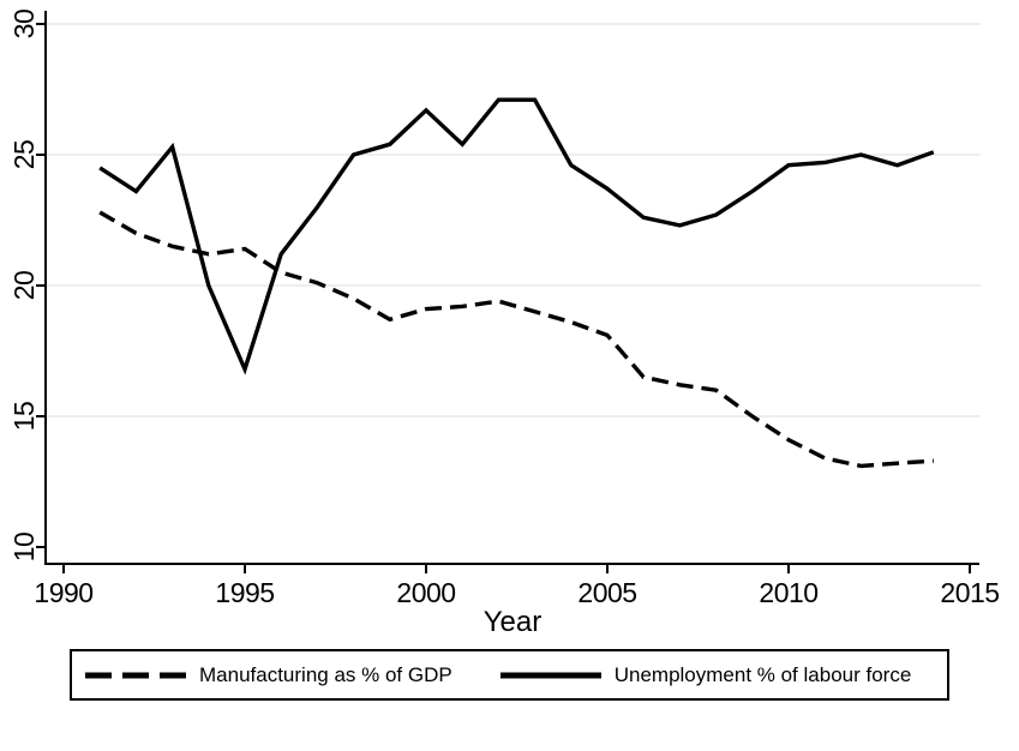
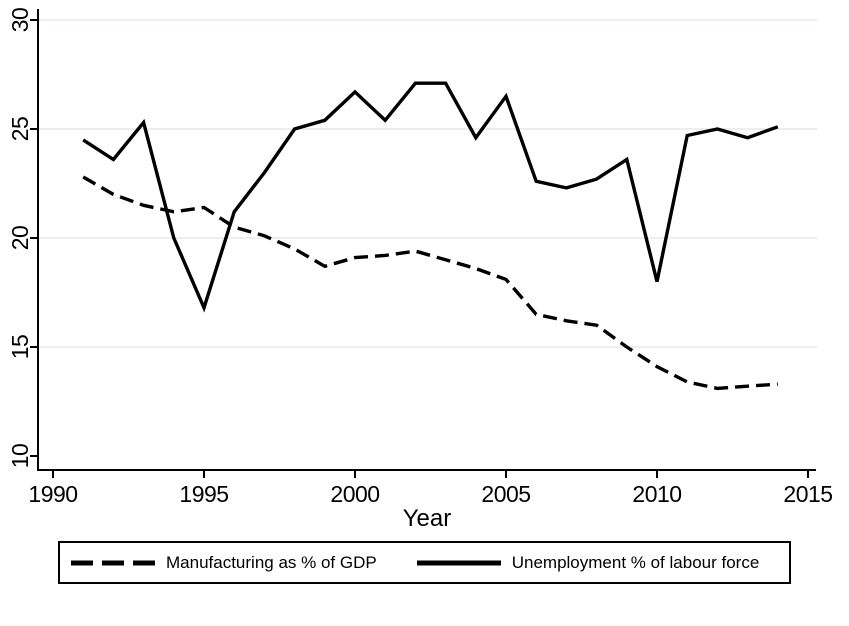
Unemployment % of labour force/2005: 23.7 -> 26.5
Unemployment % of labour force/2010: 24.6 -> 18.0
